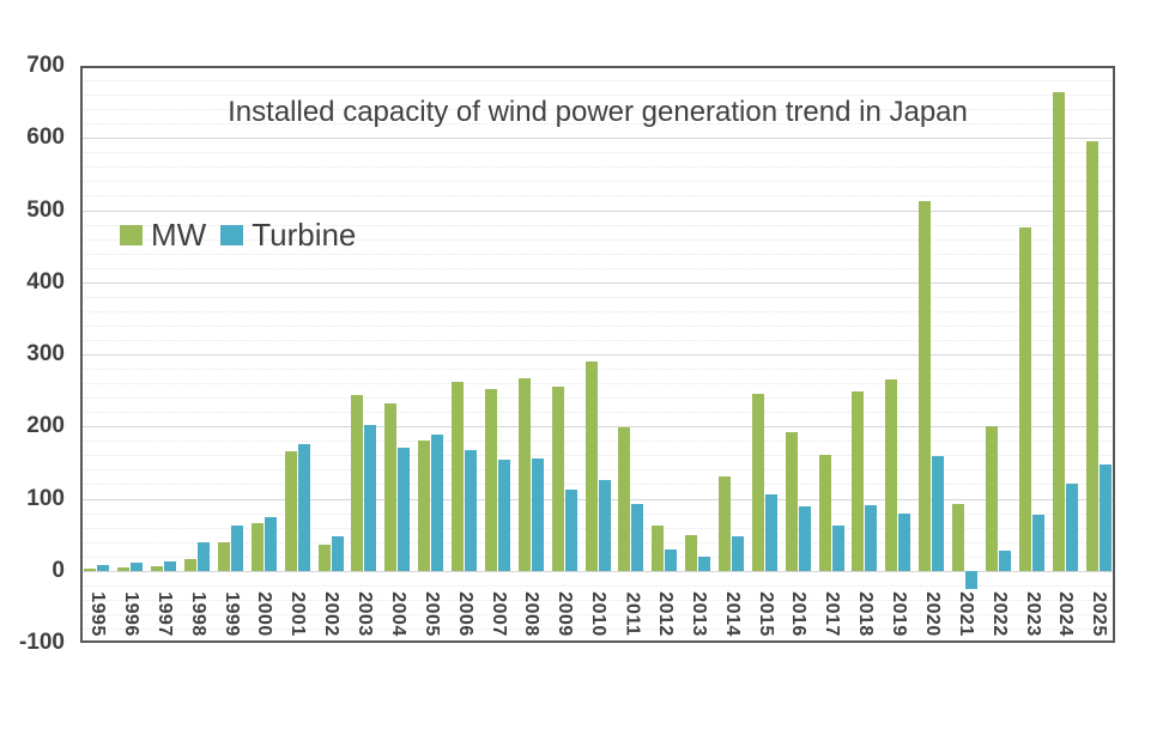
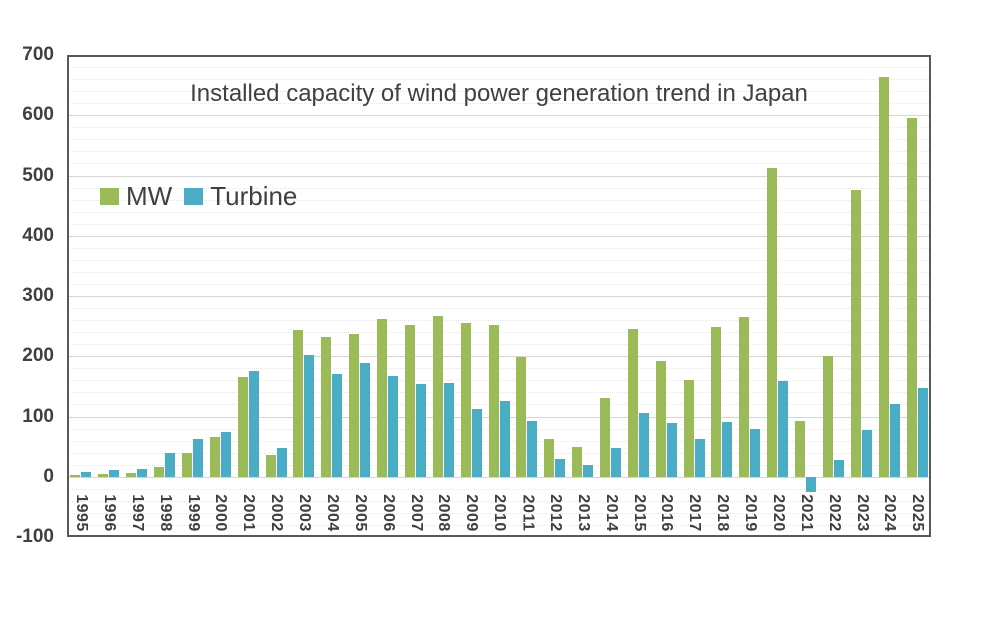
MW/2005: 180 -> 240
MW/2010: 290 -> 250
